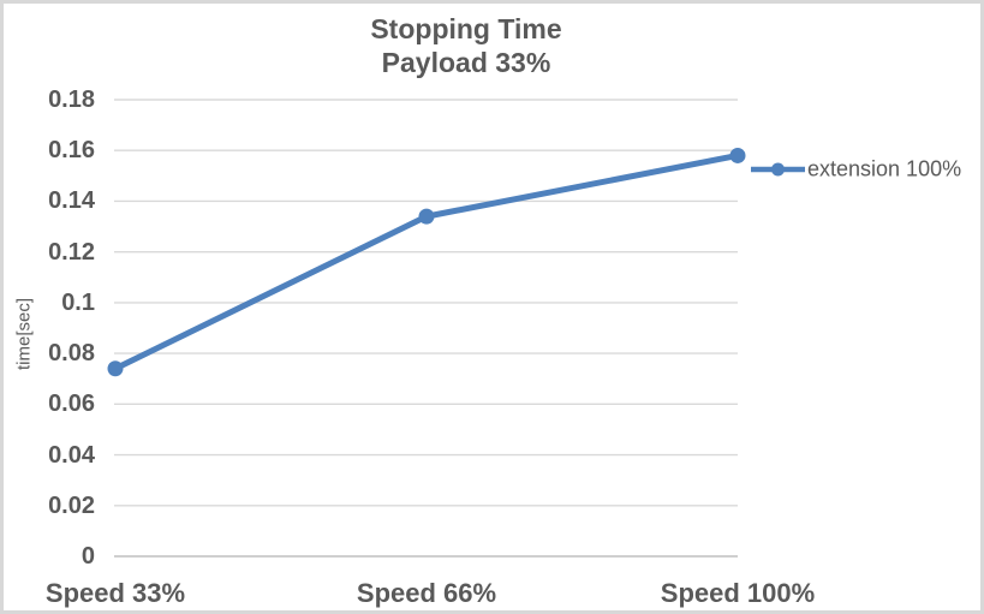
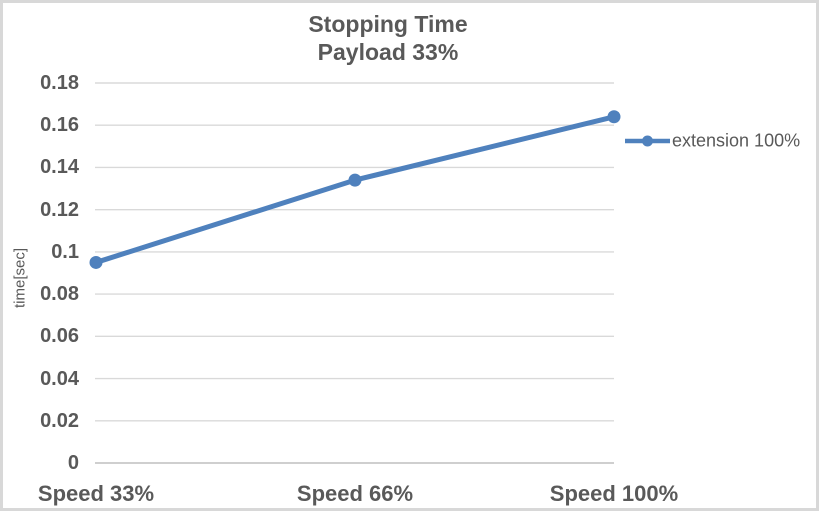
Speed 33%: 0.074 -> 0.095
Speed 100%: 0.158 -> 0.164
